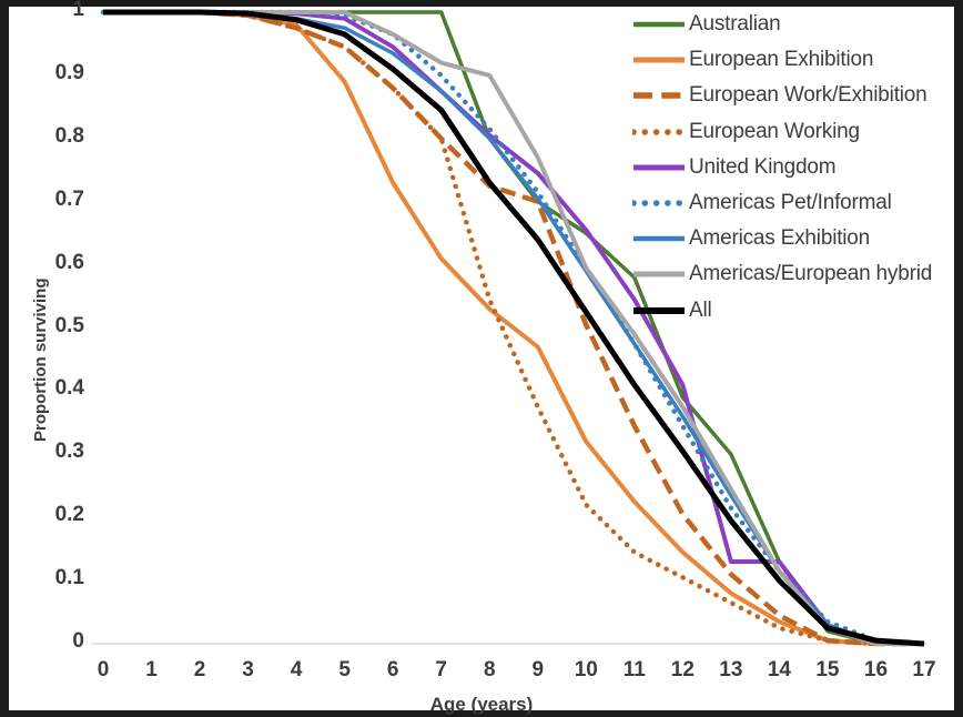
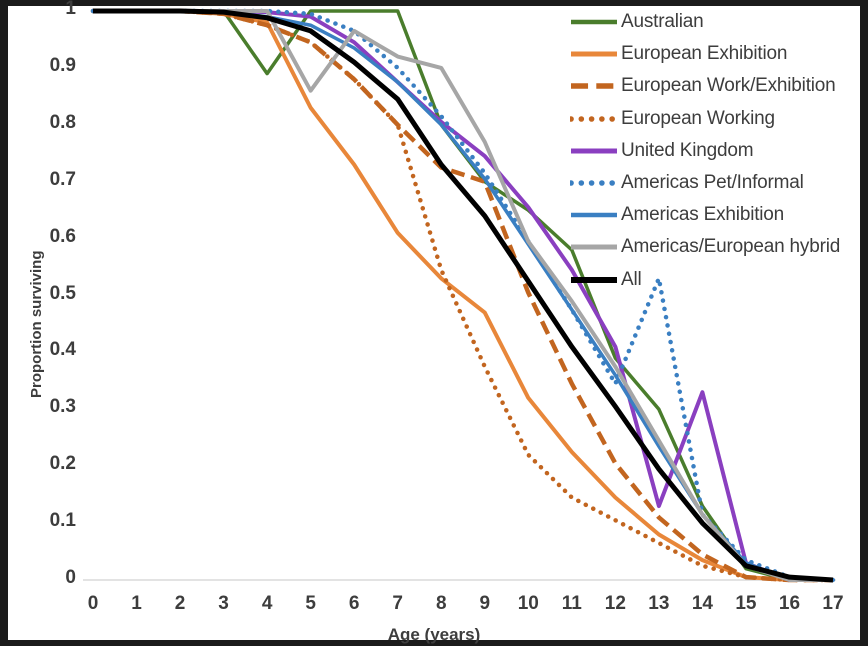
Australian/4: 1.00 -> 0.89
European Exhibition/5: 0.89 -> 0.83
Americas/European hybrid/5: 1.00 -> 0.86
Americas Pet/Informal/13: 0.21 -> 0.53
United Kingdom/14: 0.13 -> 0.33
